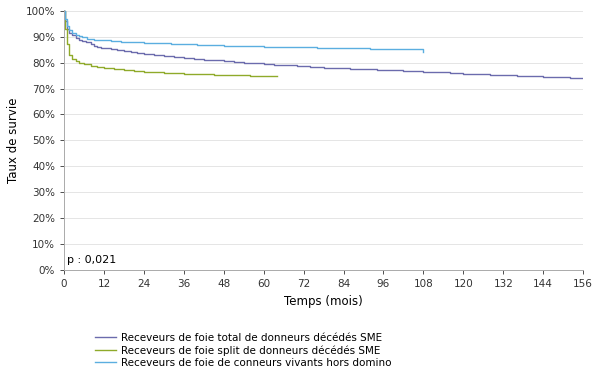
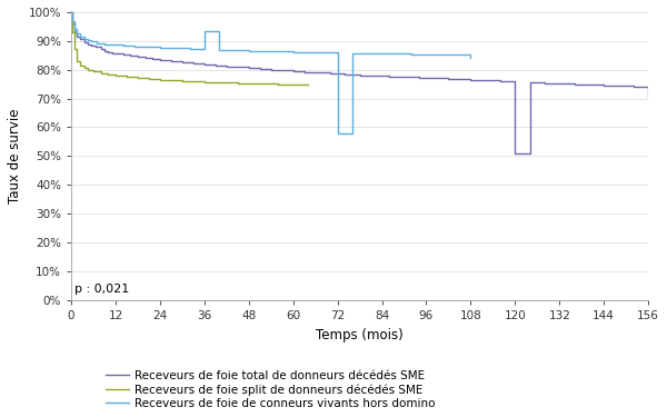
Receveurs de foie de conneurs vivants hors domino/36: 87.0% -> 93.5%
Receveurs de foie de conneurs vivants hors domino/72: 85.9% -> 58.0%
Receveurs de foie total de donneurs décédés SME/120: 75.8% -> 51.0%
Receveurs de foie total de donneurs décédés SME/156: 74.0% -> 70.5%
